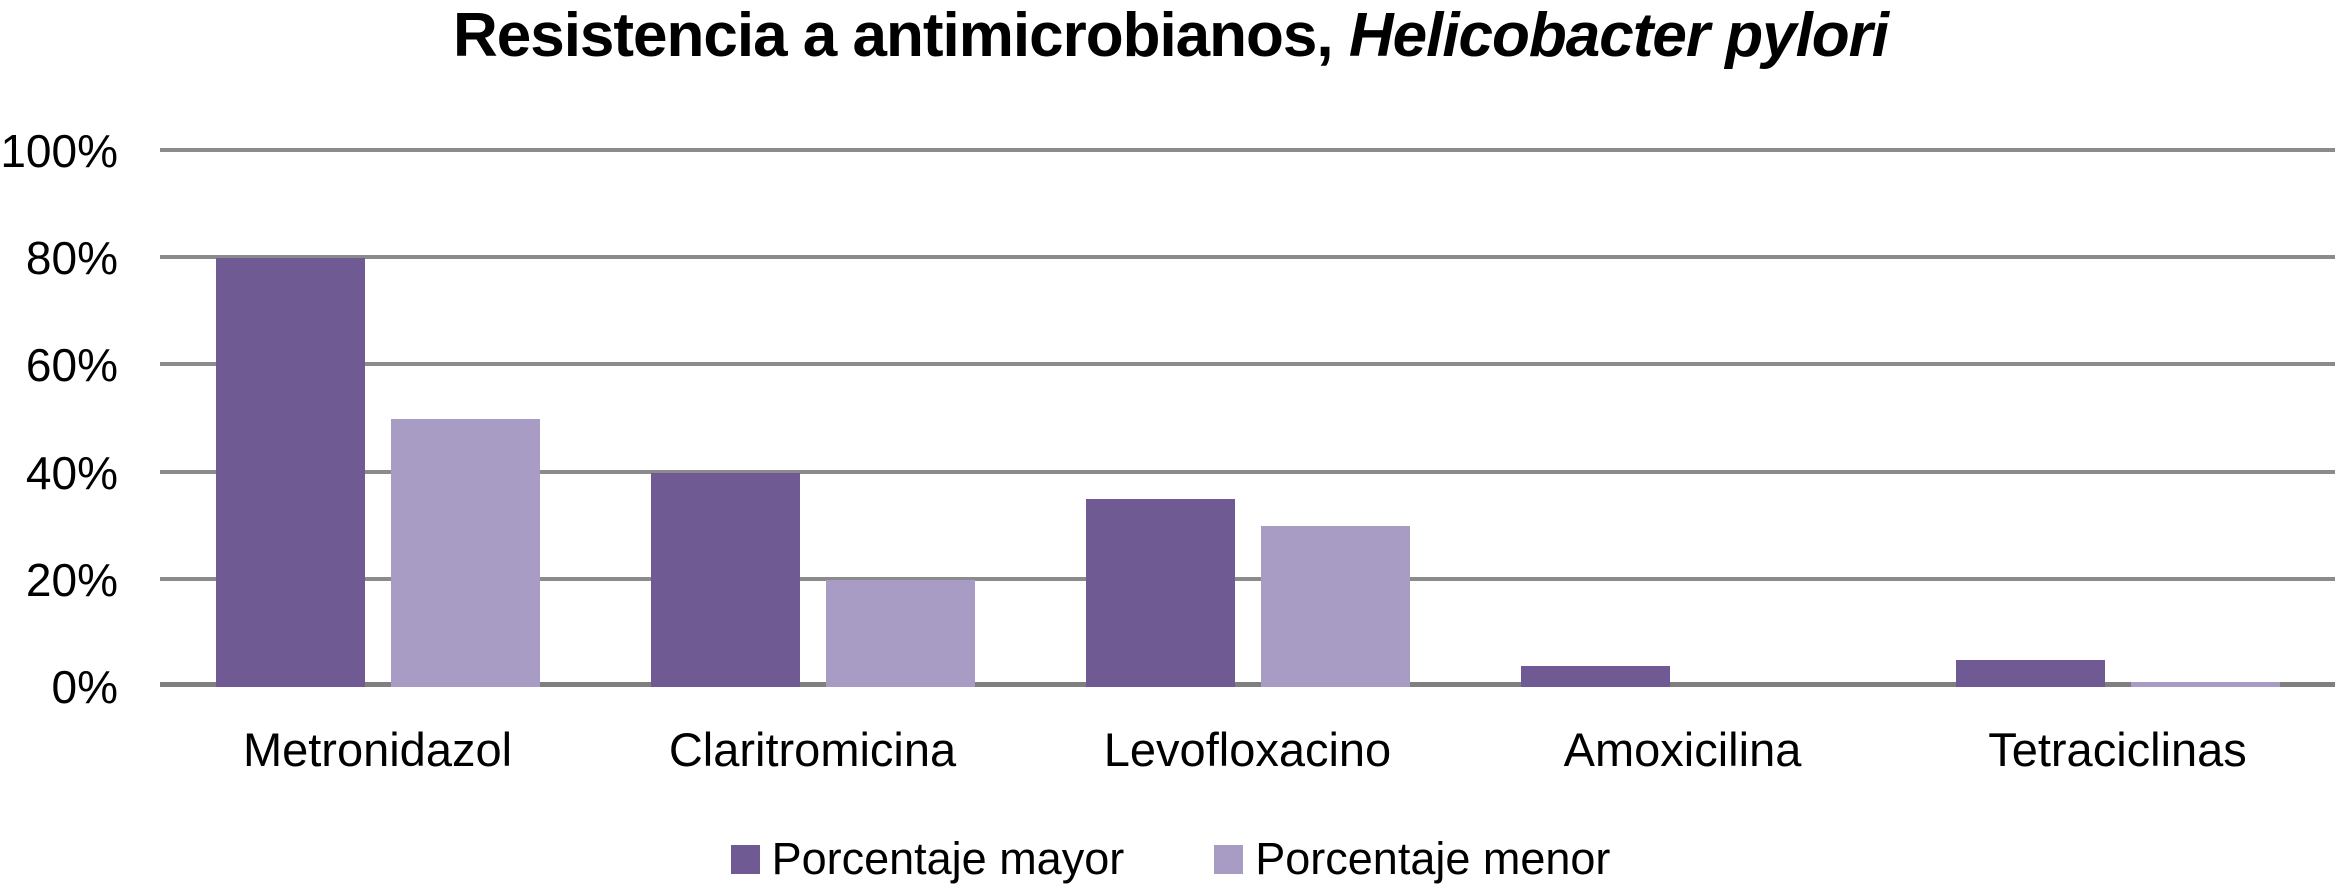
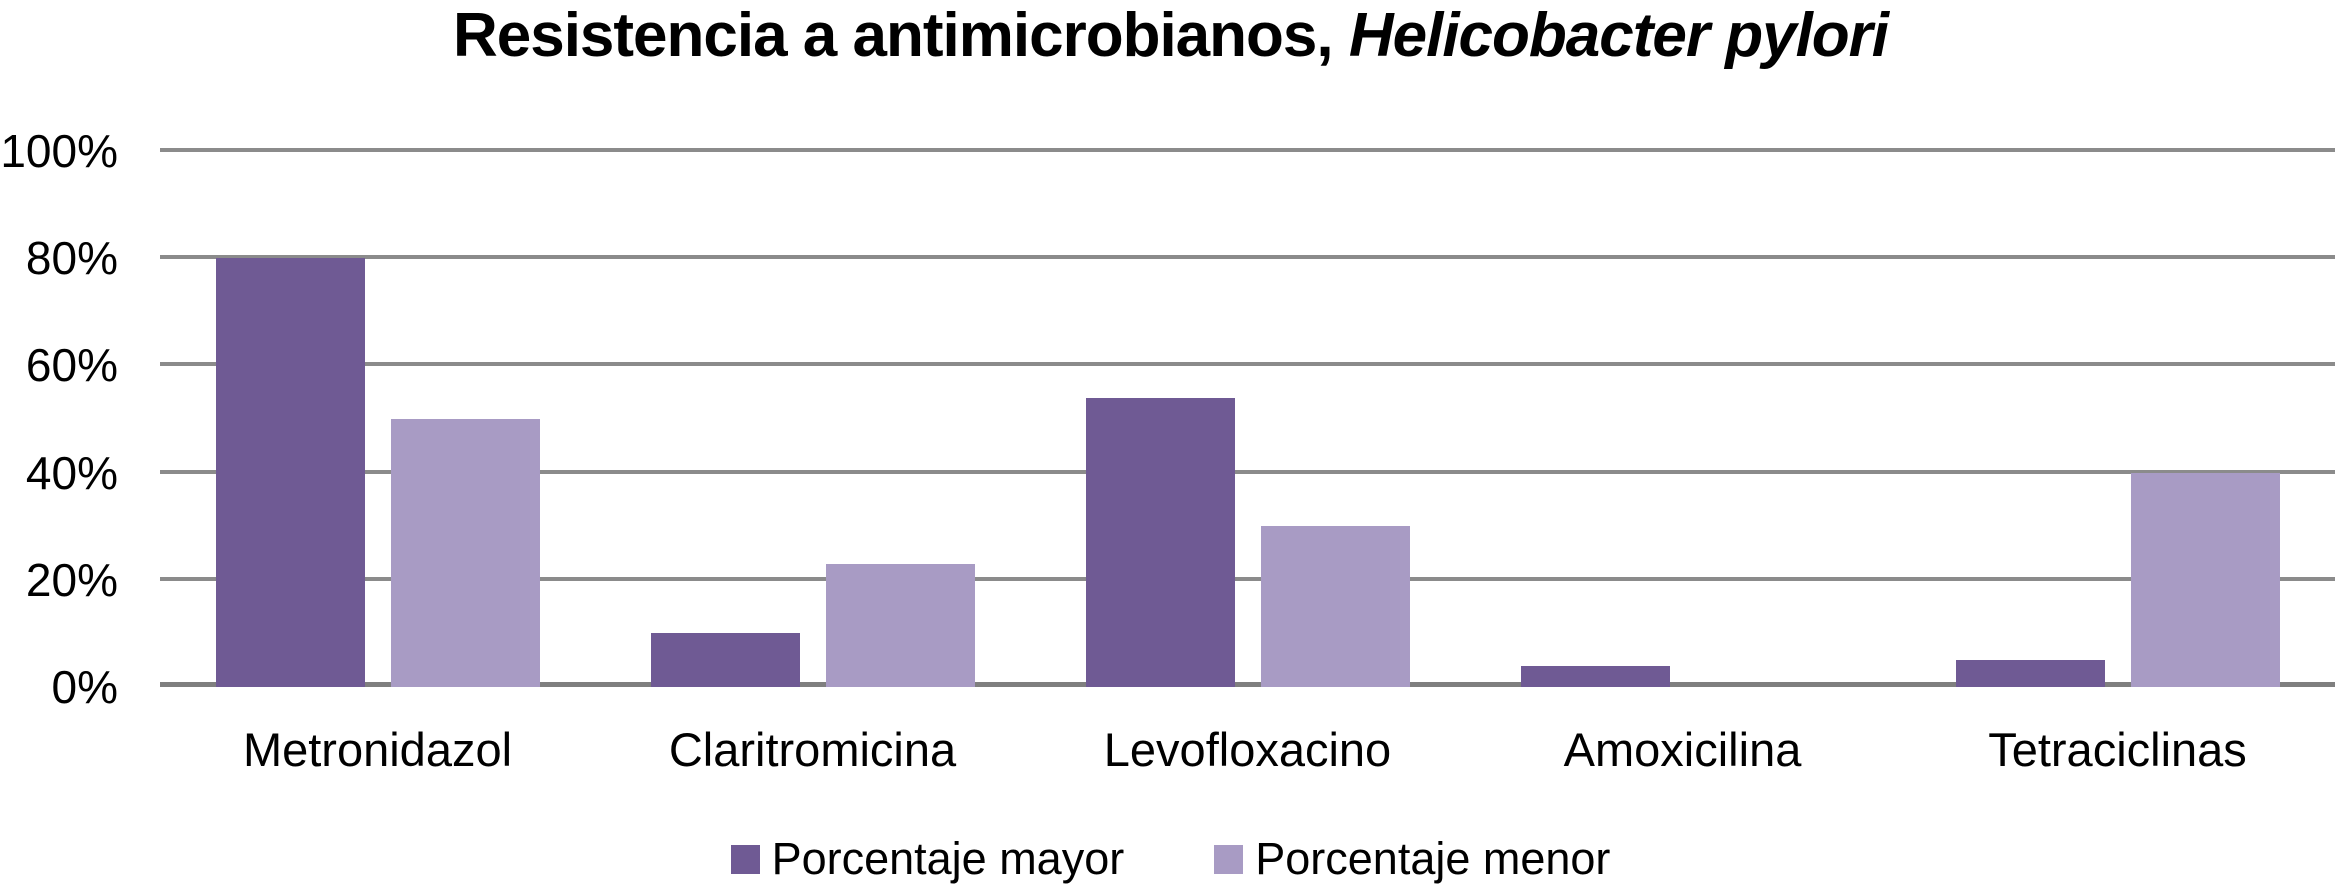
Porcentaje mayor/Claritromicina: 40% -> 10%
Porcentaje menor/Claritromicina: 20% -> 23%
Porcentaje mayor/Levofloxacino: 35% -> 54%
Porcentaje menor/Tetraciclinas: 1% -> 40%
